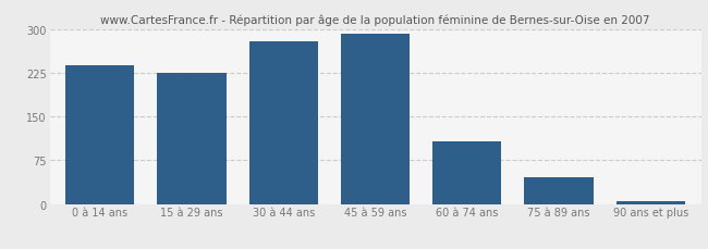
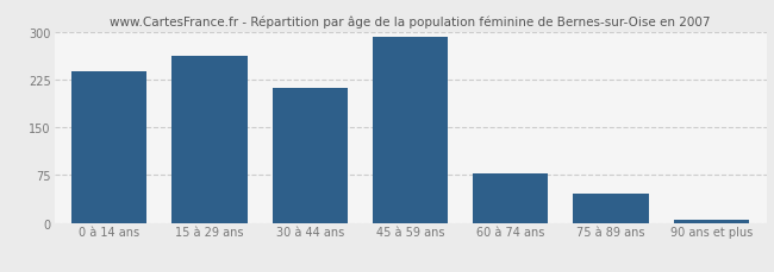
15 à 29 ans: 224 -> 262
30 à 44 ans: 278 -> 212
60 à 74 ans: 107 -> 78
